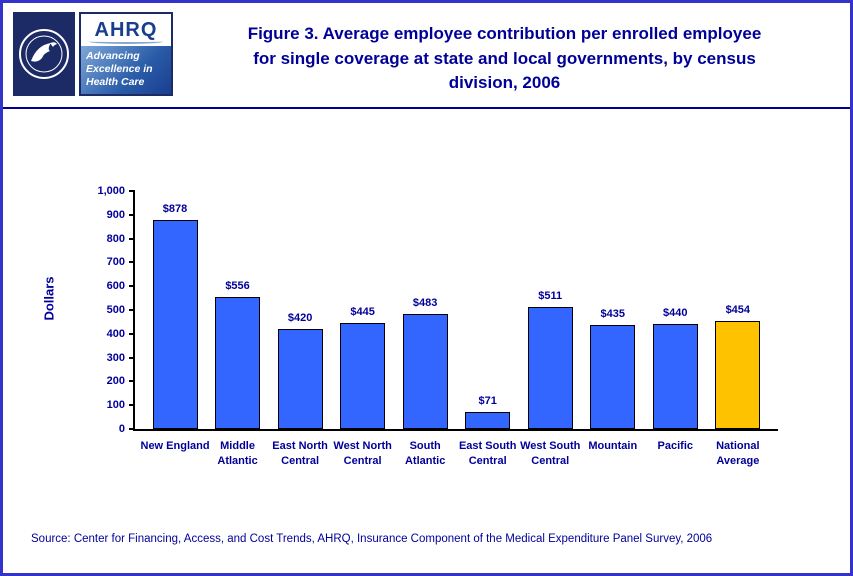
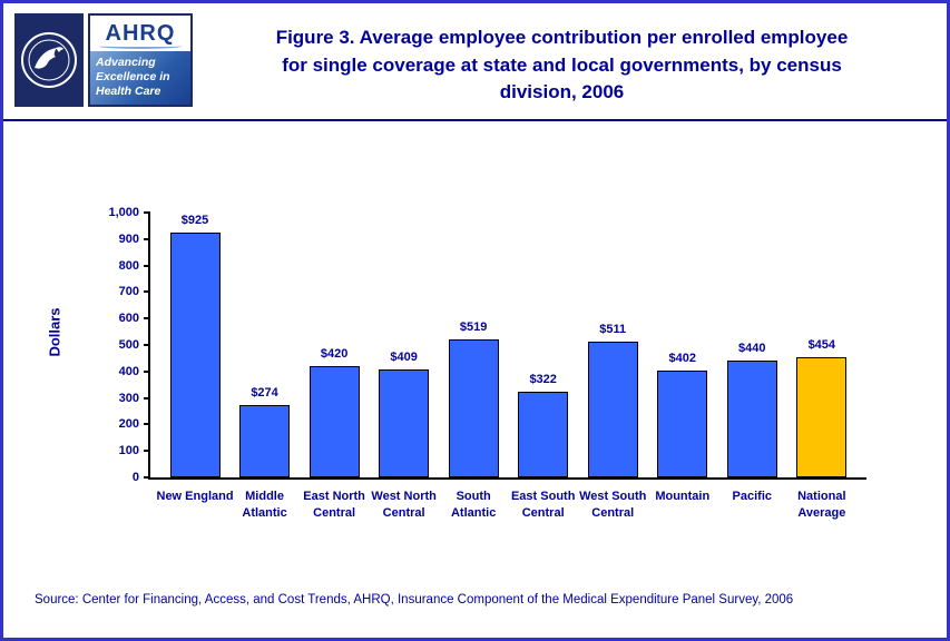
New England: $878 -> $925
Middle Atlantic: $556 -> $274
West North Central: $445 -> $409
South Atlantic: $483 -> $519
East South Central: $71 -> $322
Mountain: $435 -> $402
